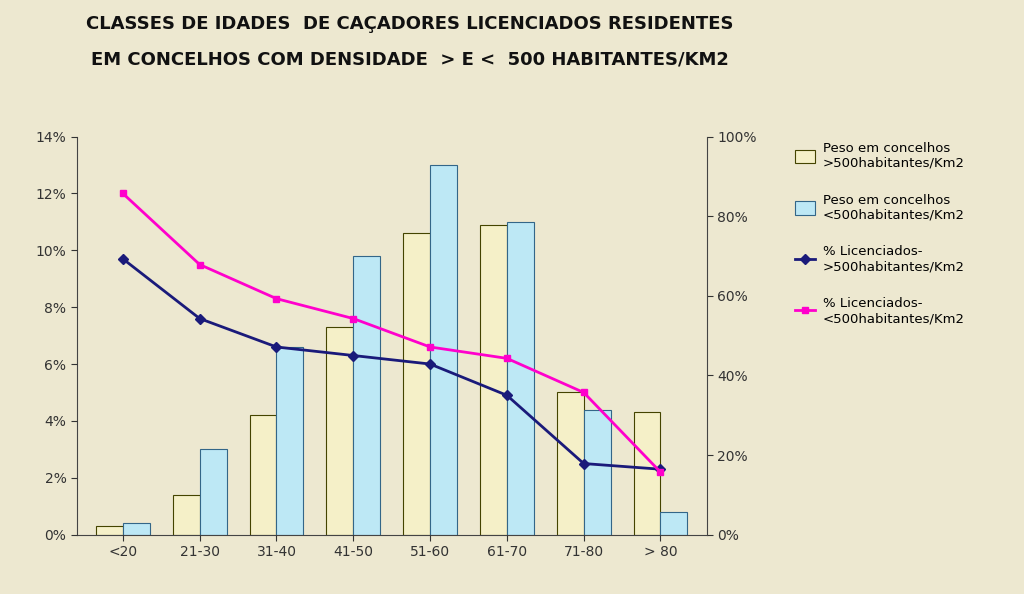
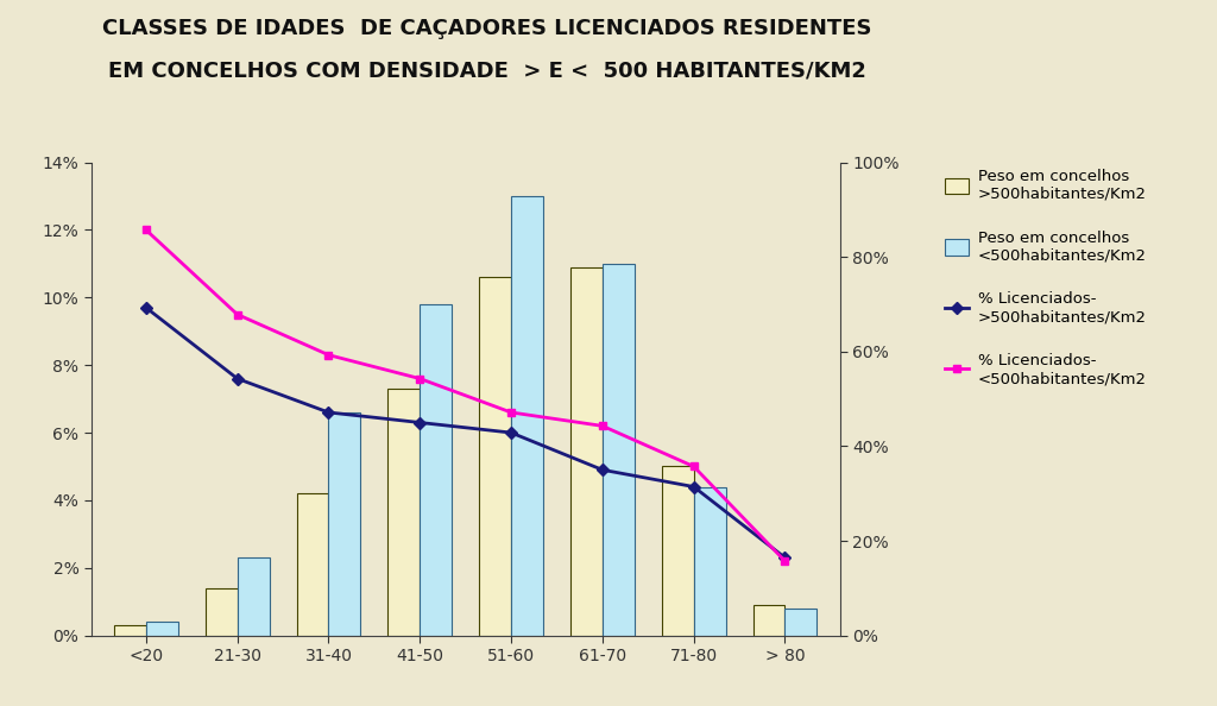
Peso em concelhos <500habitantes/Km2/21-30: 3.0% -> 2.3%
% Licenciados- >500habitantes/Km2/71-80: 2.5% -> 4.4%
Peso em concelhos >500habitantes/Km2/> 80: 4.3% -> 0.9%
